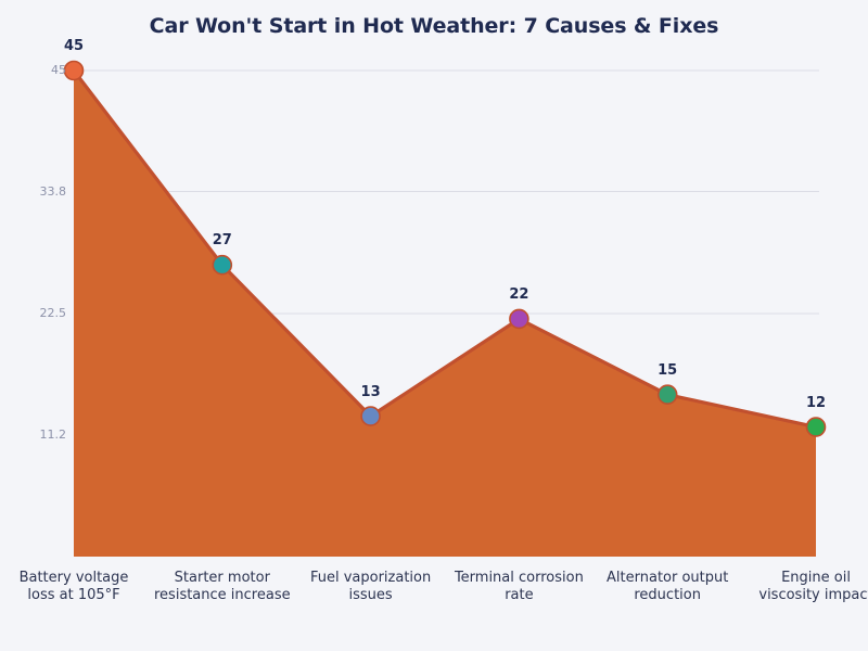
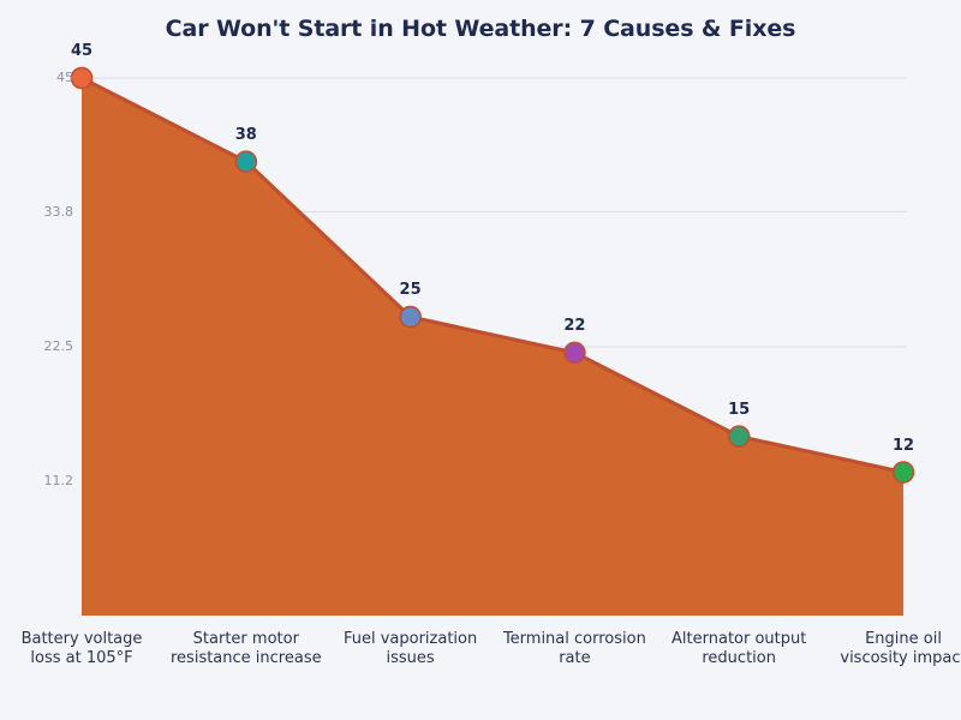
Starter motor resistance increase: 27 -> 38
Fuel vaporization issues: 13 -> 25
